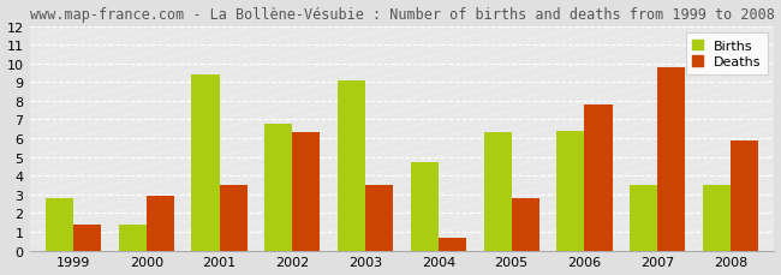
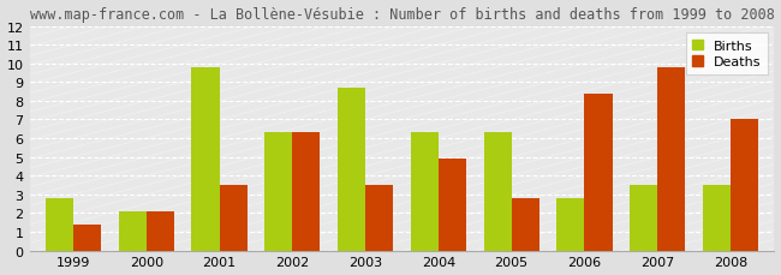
Births/2000: 1.4 -> 2.1
Deaths/2000: 2.9 -> 2.1
Births/2001: 9.4 -> 9.8
Births/2002: 6.8 -> 6.3
Births/2003: 9.1 -> 8.7
Births/2004: 4.7 -> 6.3
Deaths/2004: 0.7 -> 4.9
Births/2006: 6.4 -> 2.8
Deaths/2006: 7.8 -> 8.4
Deaths/2008: 5.9 -> 7.0
